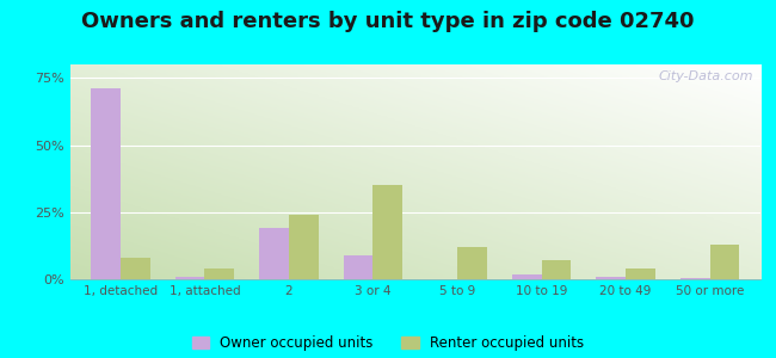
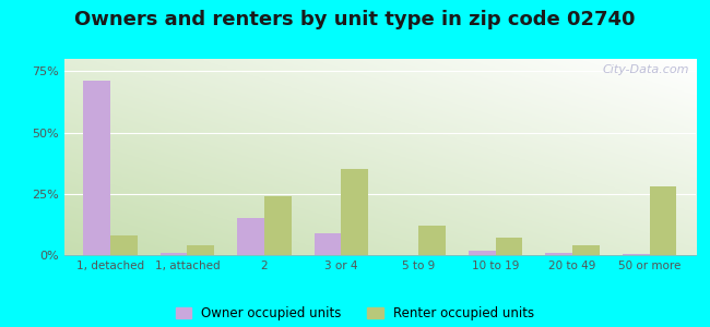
Owner occupied units/2: 19.0% -> 15.0%
Renter occupied units/50 or more: 13% -> 28%
